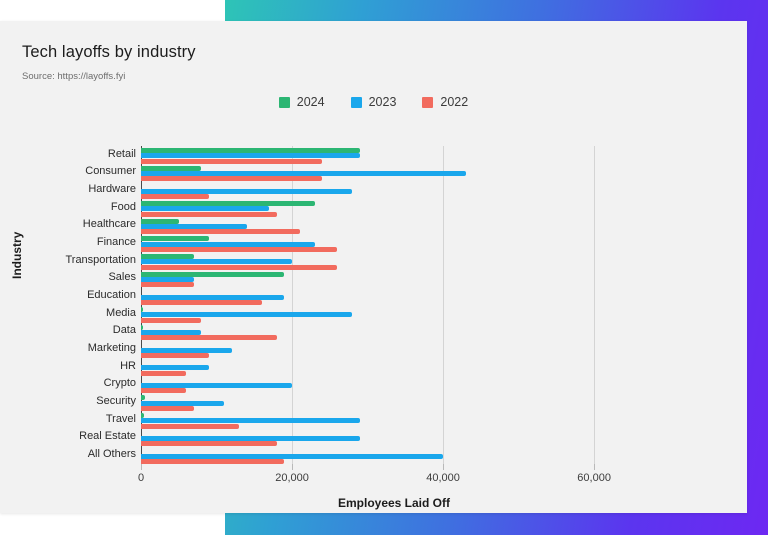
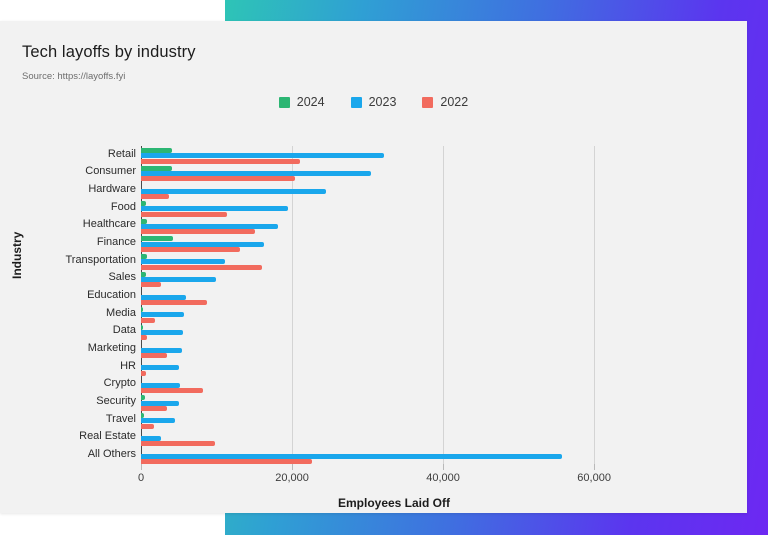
2024/Retail: 29000 -> 4000
2023/Retail: 29000 -> 32000
2022/Retail: 24000 -> 21000
2024/Consumer: 8000 -> 4000
2023/Consumer: 43000 -> 30000
2022/Consumer: 24000 -> 20000
2023/Hardware: 28000 -> 24000
2022/Hardware: 9000 -> 4000
2024/Food: 23000 -> 1000
2023/Food: 17000 -> 20000
2022/Food: 18000 -> 11000
2024/Healthcare: 5000 -> 1000
2023/Healthcare: 14000 -> 18000
2022/Healthcare: 21000 -> 15000
2024/Finance: 9000 -> 4000
2023/Finance: 23000 -> 16000
2022/Finance: 26000 -> 13000
2024/Transportation: 7000 -> 1000
2023/Transportation: 20000 -> 11000
2022/Transportation: 26000 -> 16000
2024/Sales: 19000 -> 1000
2023/Sales: 7000 -> 10000
2022/Sales: 7000 -> 3000
2023/Education: 19000 -> 6000
2022/Education: 16000 -> 9000
2023/Media: 28000 -> 6000
2022/Media: 8000 -> 2000
2023/Data: 8000 -> 6000
2022/Data: 18000 -> 1000
2023/Marketing: 12000 -> 5000
2022/Marketing: 9000 -> 4000
2023/HR: 9000 -> 5000
2022/HR: 6000 -> 1000
2023/Crypto: 20000 -> 5000
2022/Crypto: 6000 -> 8000
2023/Security: 11000 -> 5000
2022/Security: 7000 -> 4000
2023/Travel: 29000 -> 4000
2022/Travel: 13000 -> 2000
2023/Real Estate: 29000 -> 3000
2022/Real Estate: 18000 -> 10000
2023/All Others: 40000 -> 56000
2022/All Others: 19000 -> 23000
